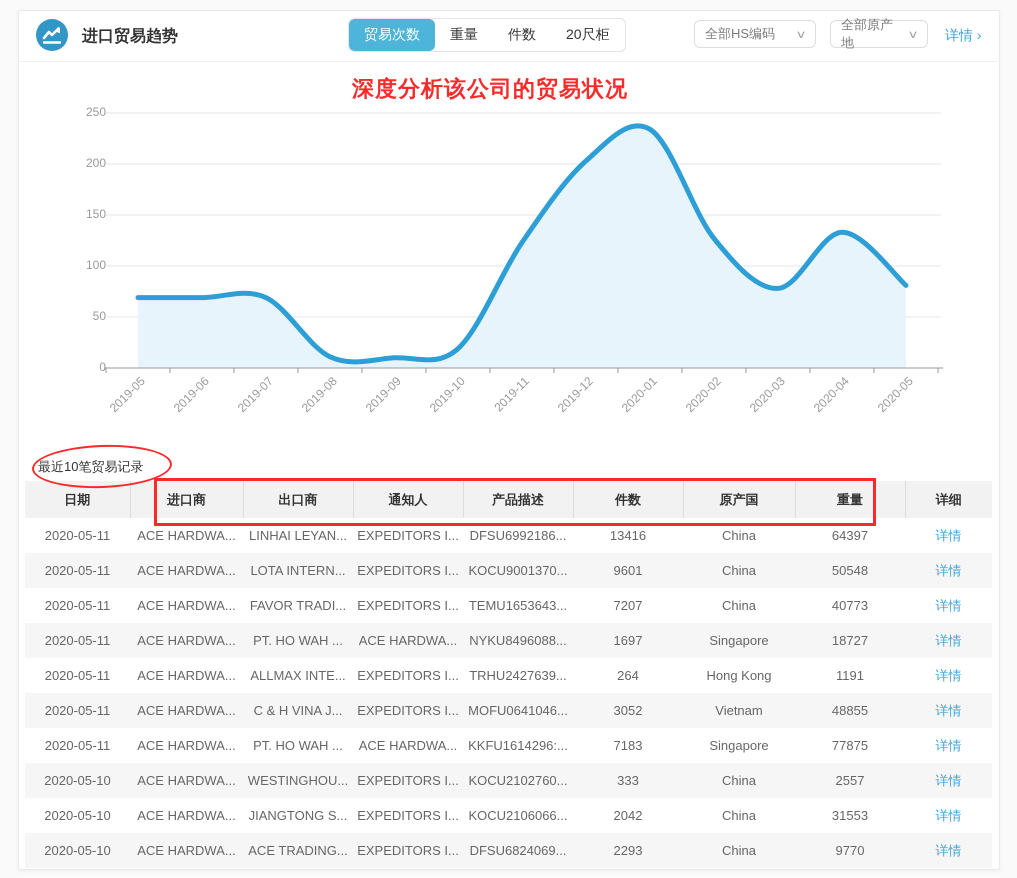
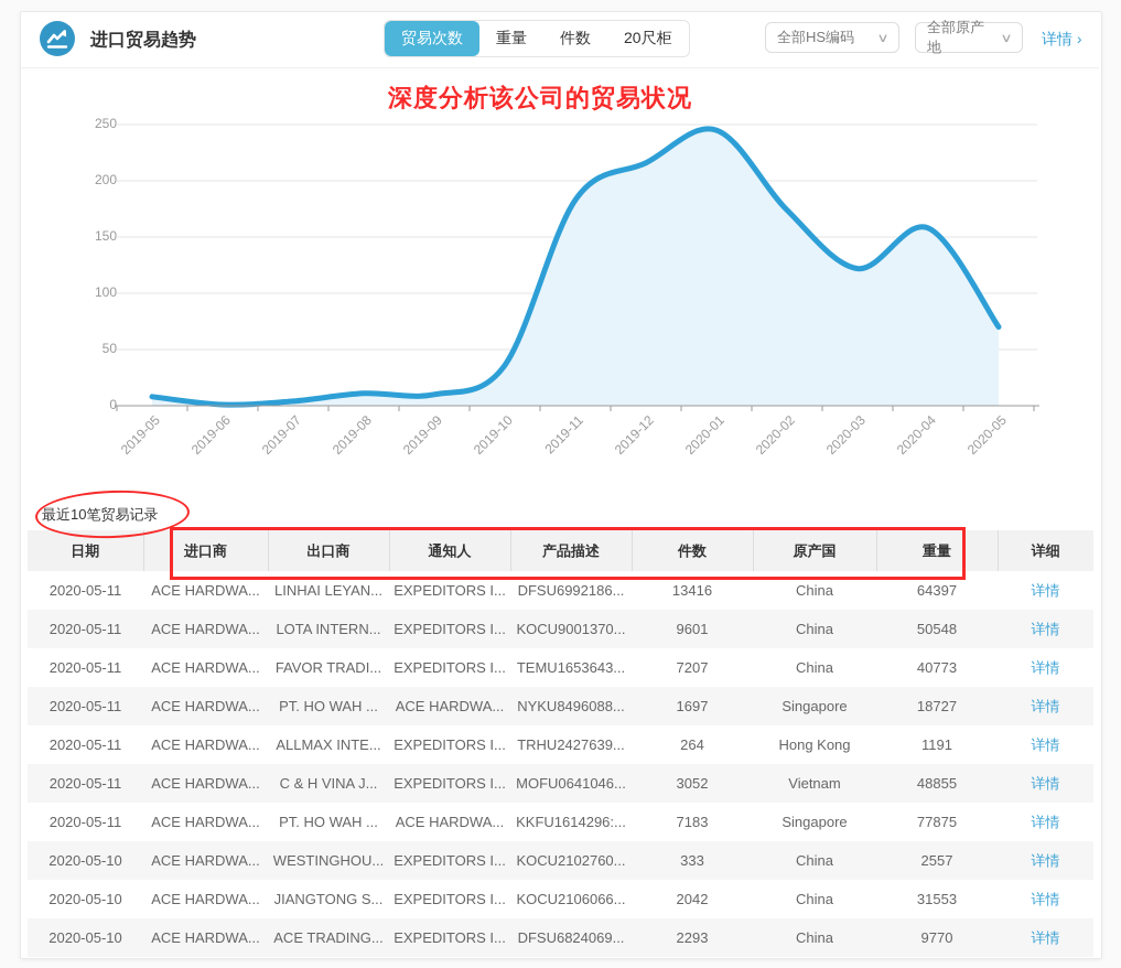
2019-05: 69 -> 8
2019-06: 69 -> 1
2019-07: 69 -> 4
2019-10: 19 -> 36
2019-11: 123 -> 183
2019-12: 203 -> 216
2020-01: 234 -> 245
2020-02: 127 -> 174
2020-03: 78 -> 122
2020-04: 133 -> 158
2020-05: 81 -> 70
